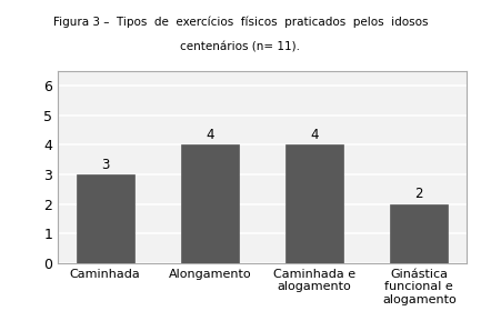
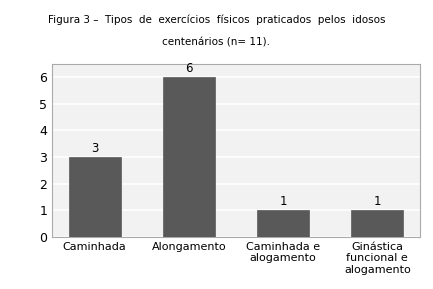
Alongamento: 4 -> 6
Caminhada e alogamento: 4 -> 1
Ginástica funcional e alogamento: 2 -> 1
